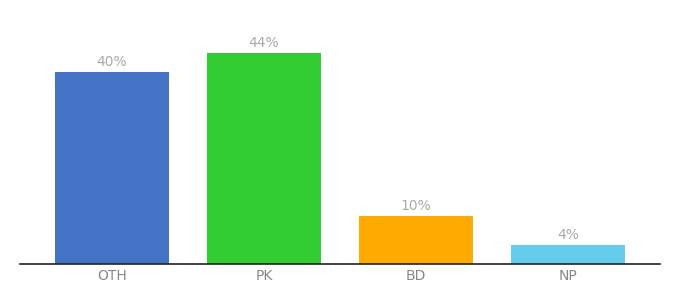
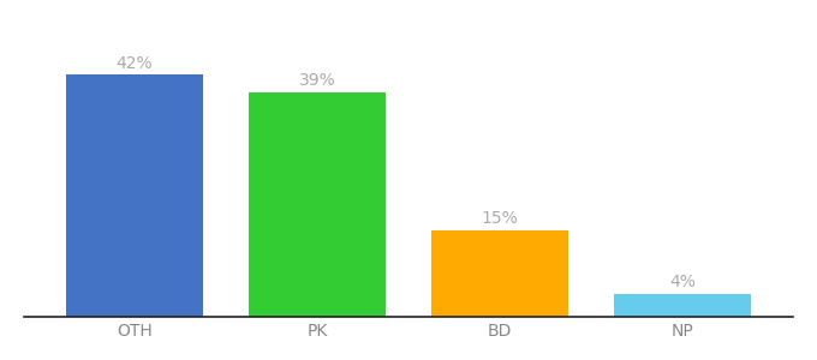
OTH: 40% -> 42%
PK: 44% -> 39%
BD: 10% -> 15%
